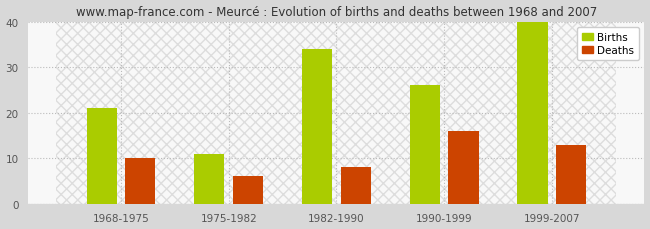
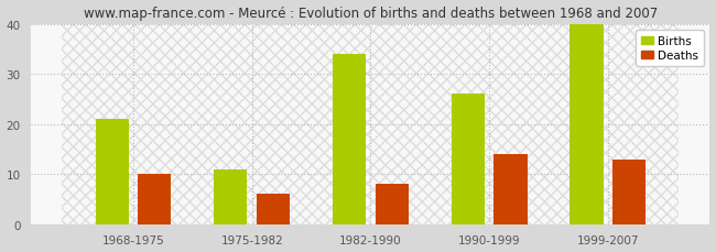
Deaths/1990-1999: 16 -> 14
